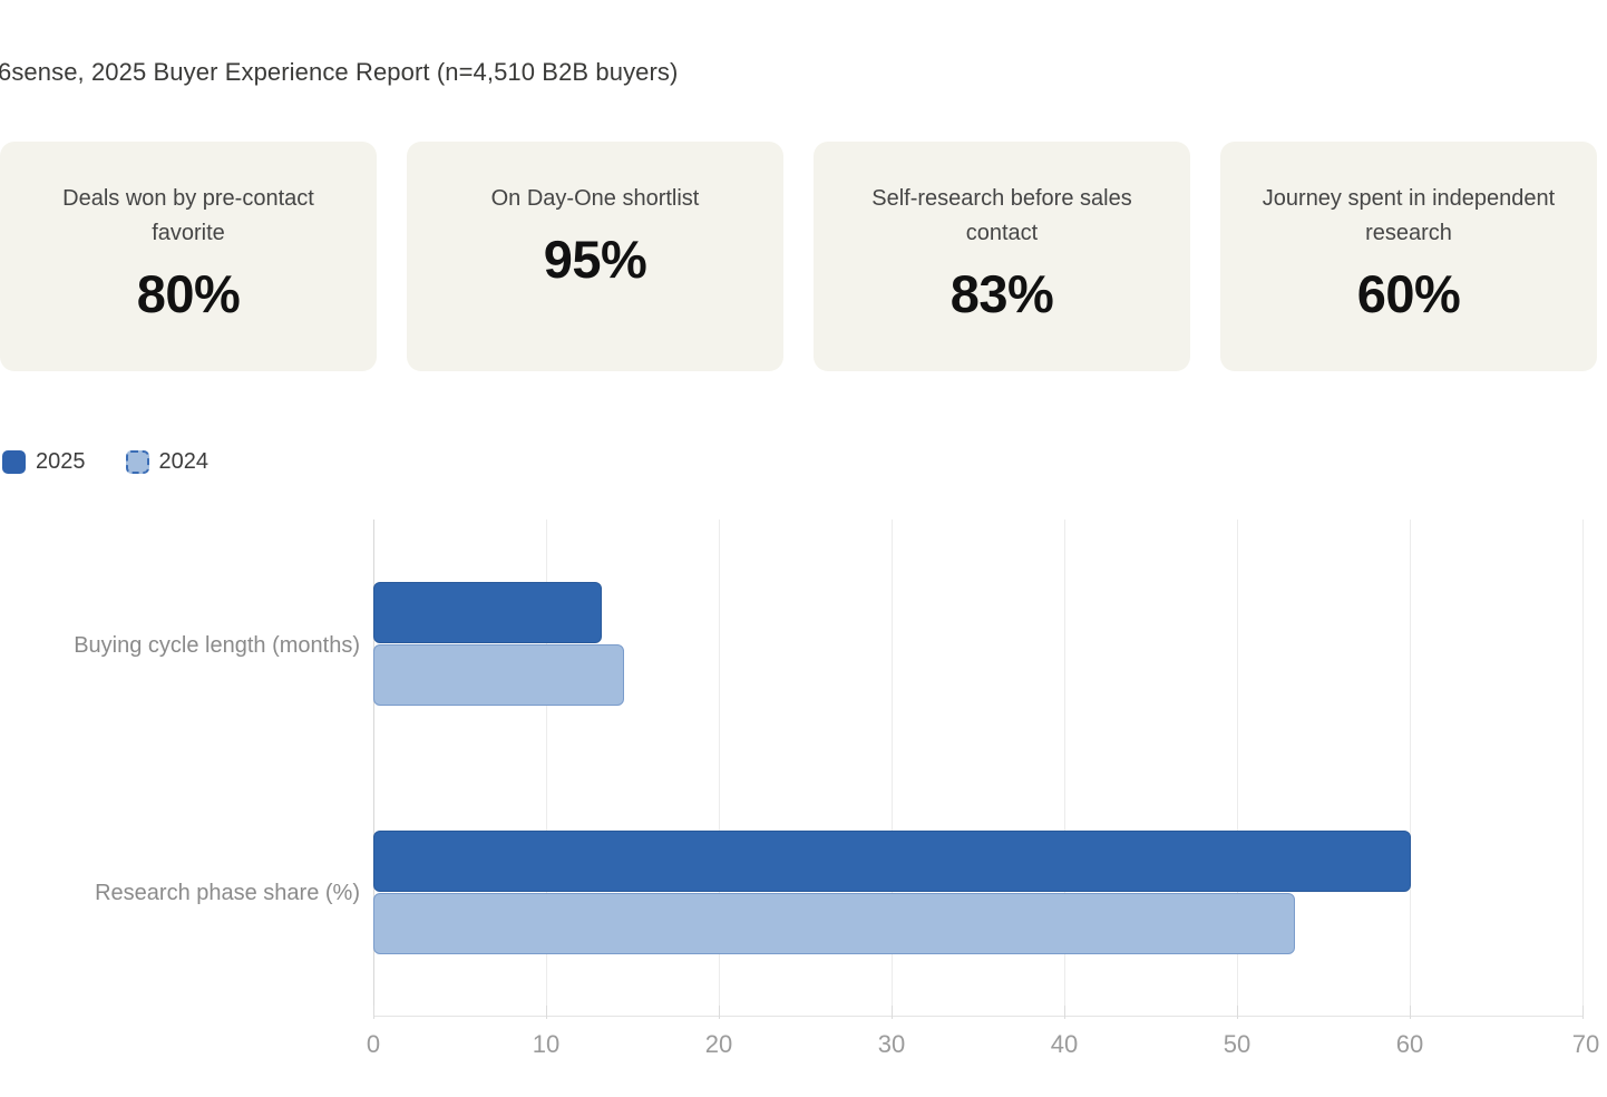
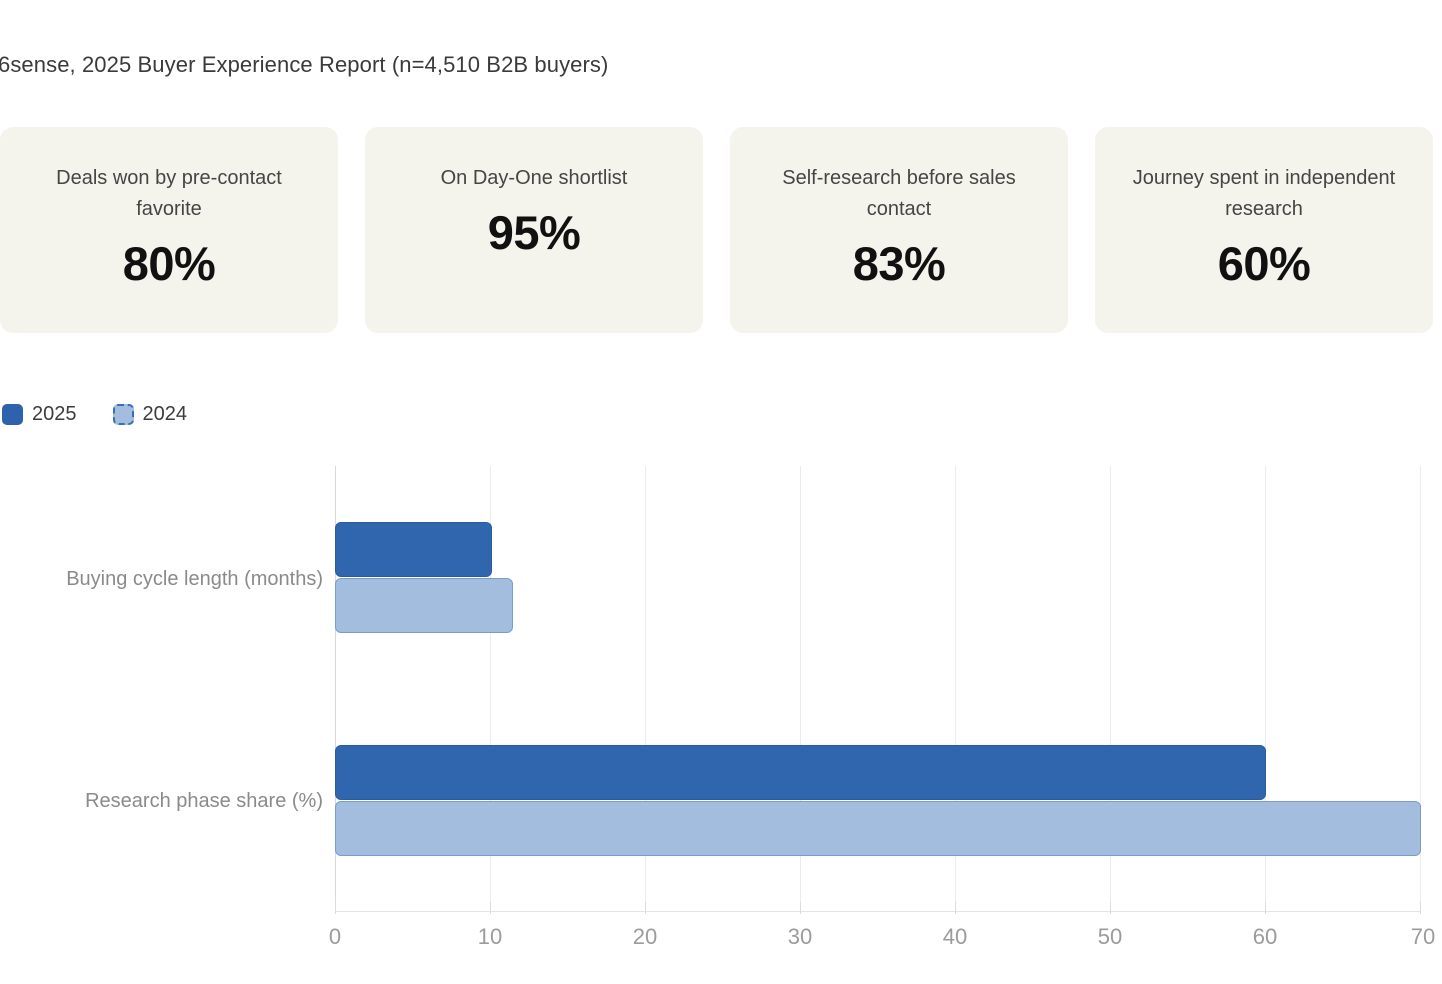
2025/Buying cycle length (months): 13.2 -> 10.1
2024/Buying cycle length (months): 14.5 -> 11.5
2024/Research phase share (%): 53.3 -> 70.0
